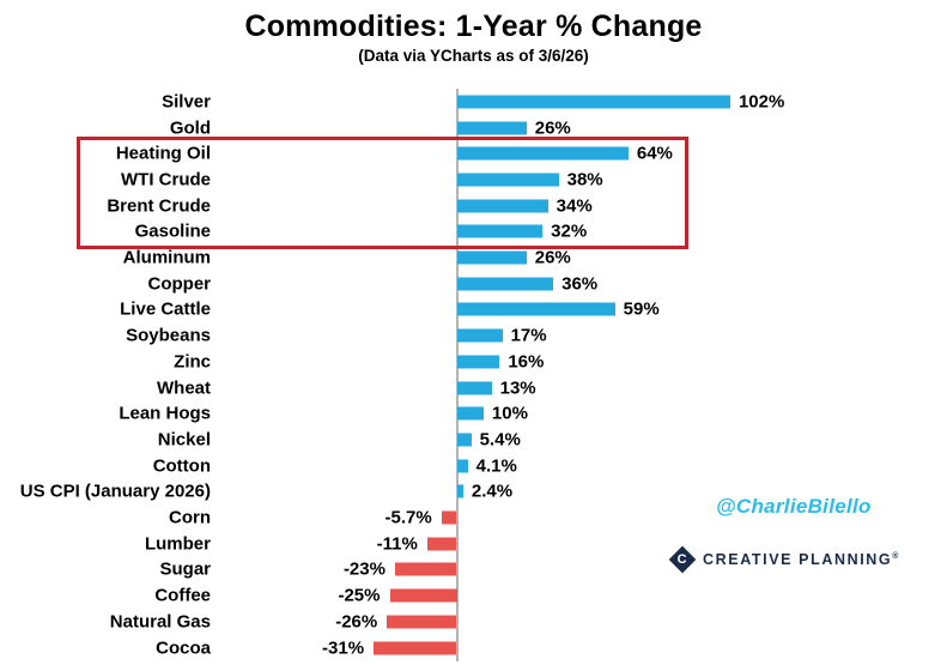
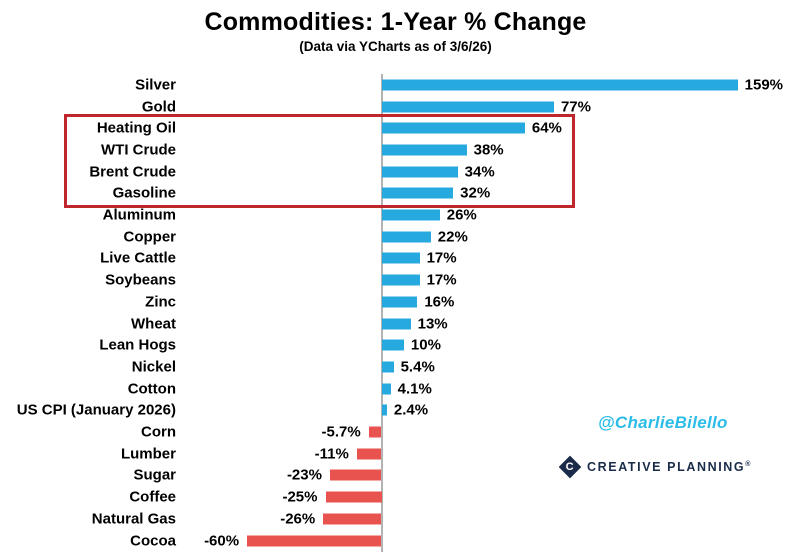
Silver: 102% -> 159%
Gold: 26% -> 77%
Copper: 36% -> 22%
Live Cattle: 59% -> 17%
Cocoa: -31% -> -60%
